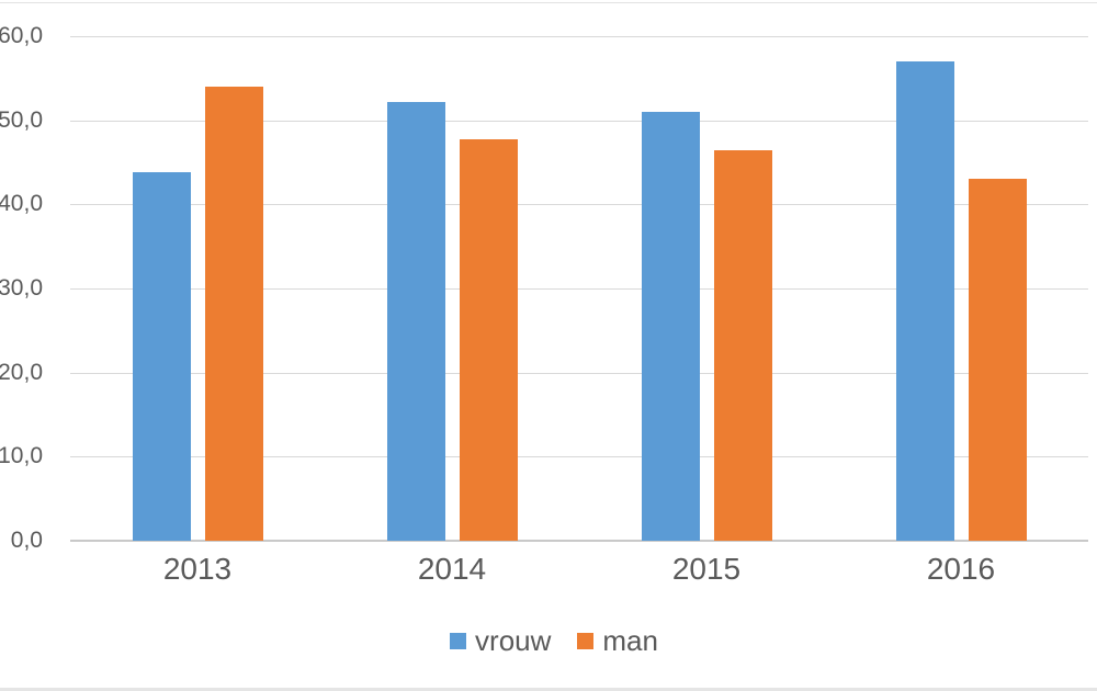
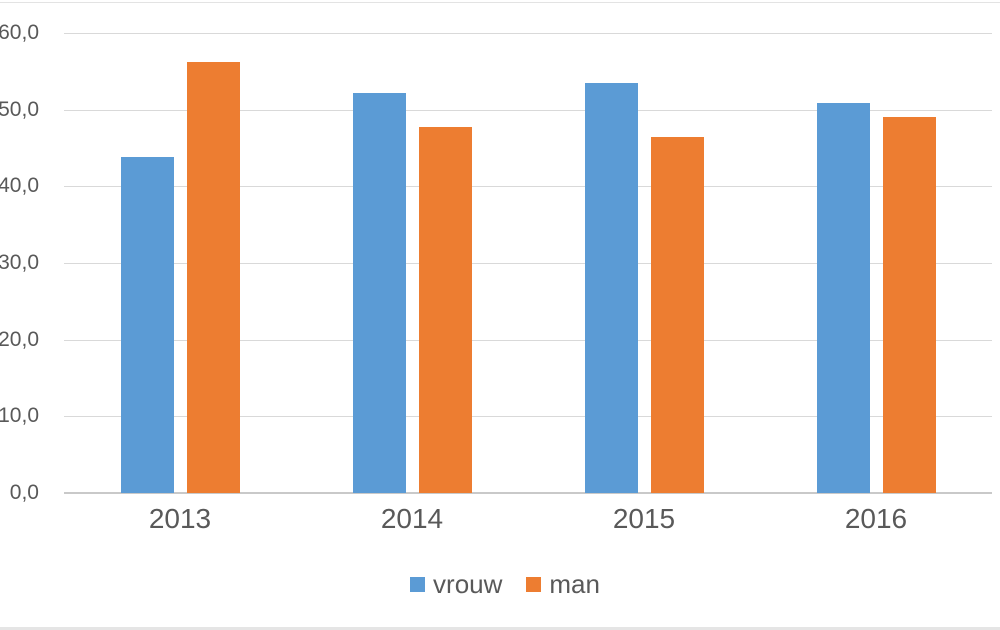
man/2013: 54 -> 56
vrouw/2015: 51 -> 54
vrouw/2016: 57 -> 51
man/2016: 43 -> 49
